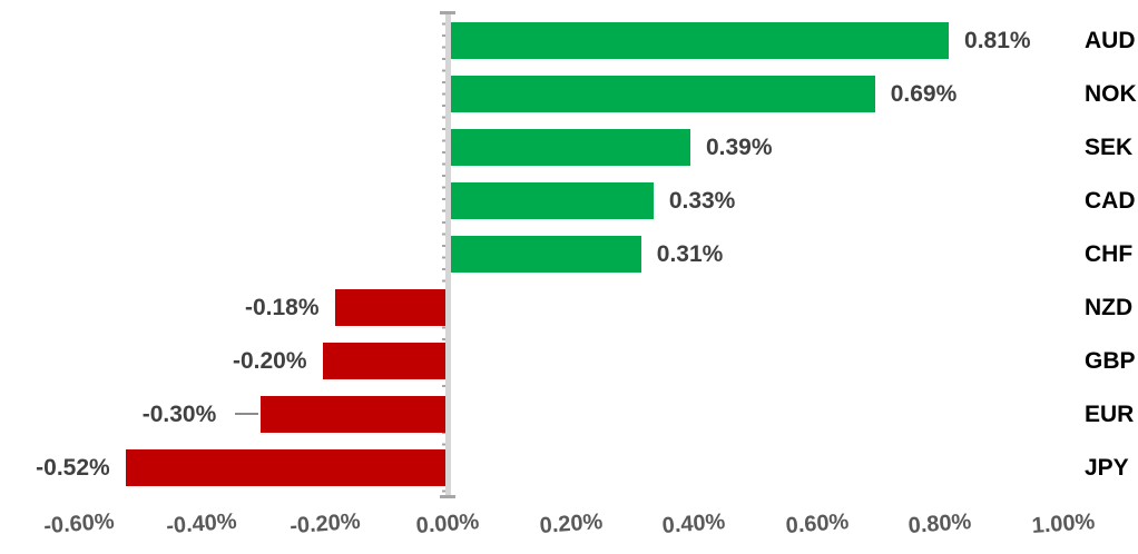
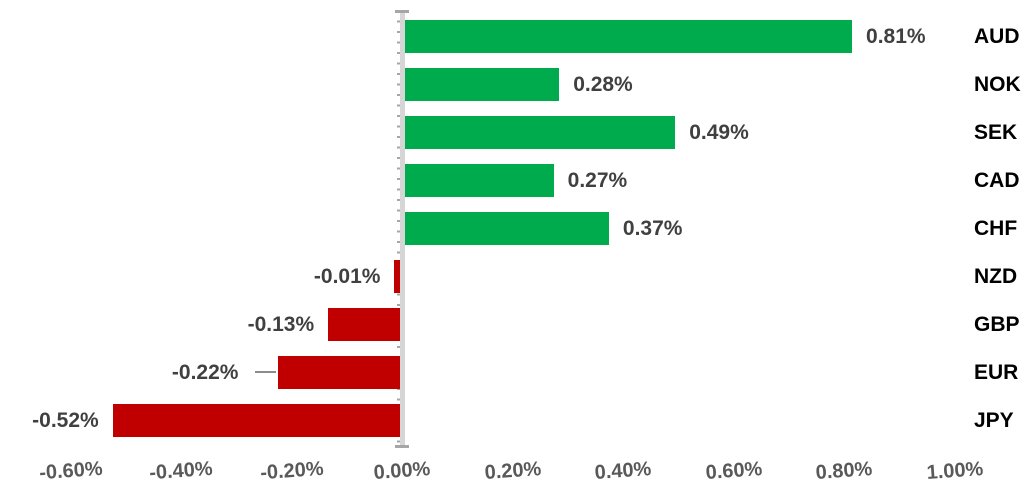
NOK: 0.69% -> 0.28%
SEK: 0.39% -> 0.49%
CAD: 0.33% -> 0.27%
CHF: 0.31% -> 0.37%
NZD: -0.18% -> -0.01%
GBP: -0.20% -> -0.13%
EUR: -0.30% -> -0.22%
